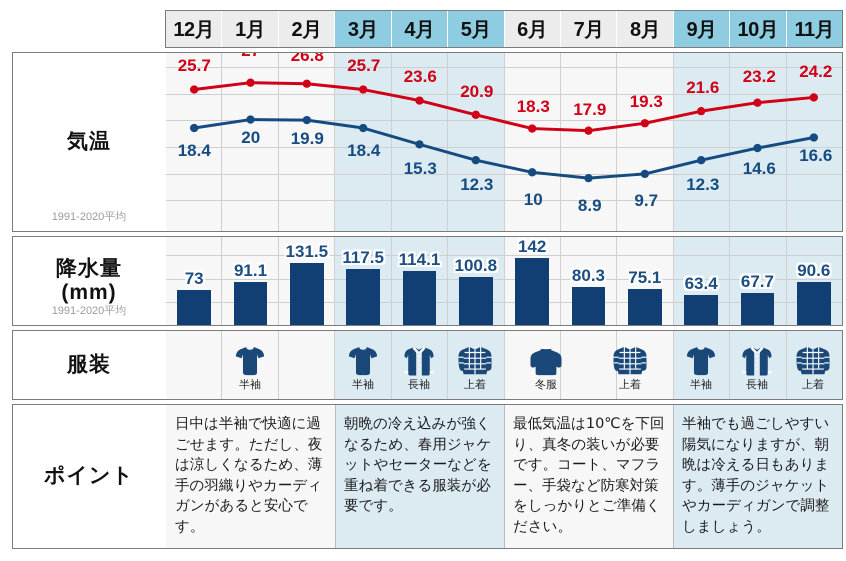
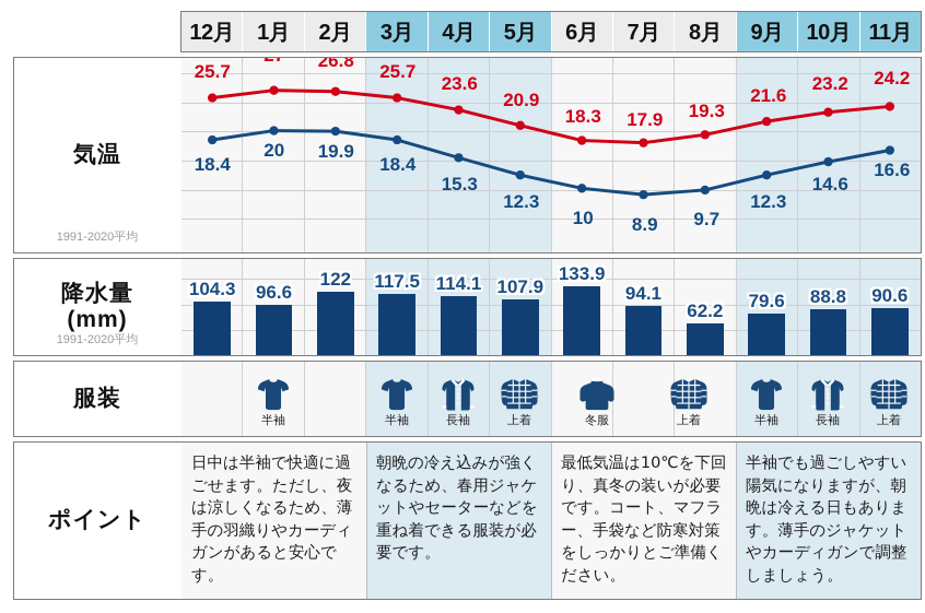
降水量 (mm)/12月: 73 -> 104.3
降水量 (mm)/1月: 91.1 -> 96.6
降水量 (mm)/2月: 131.5 -> 122
降水量 (mm)/5月: 100.8 -> 107.9
降水量 (mm)/6月: 142 -> 133.9
降水量 (mm)/7月: 80.3 -> 94.1
降水量 (mm)/8月: 75.1 -> 62.2
降水量 (mm)/9月: 63.4 -> 79.6
降水量 (mm)/10月: 67.7 -> 88.8
